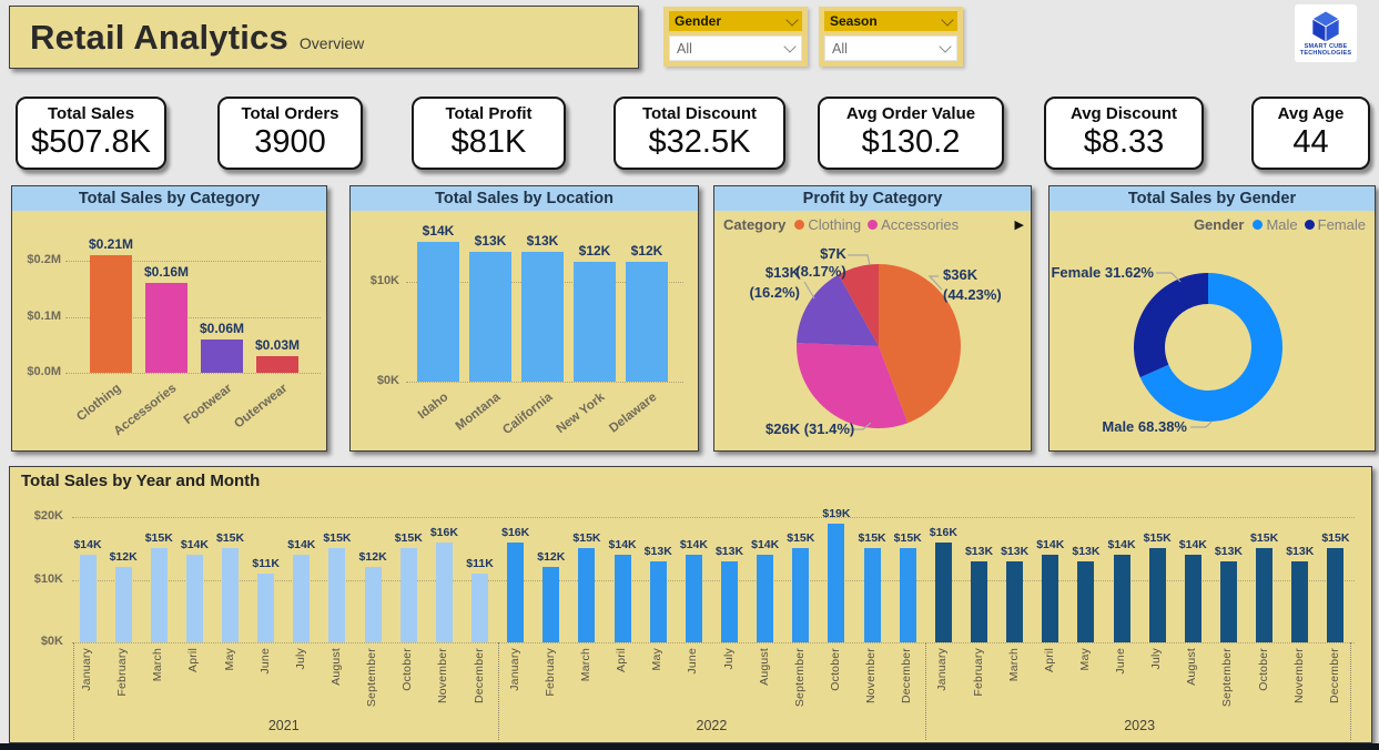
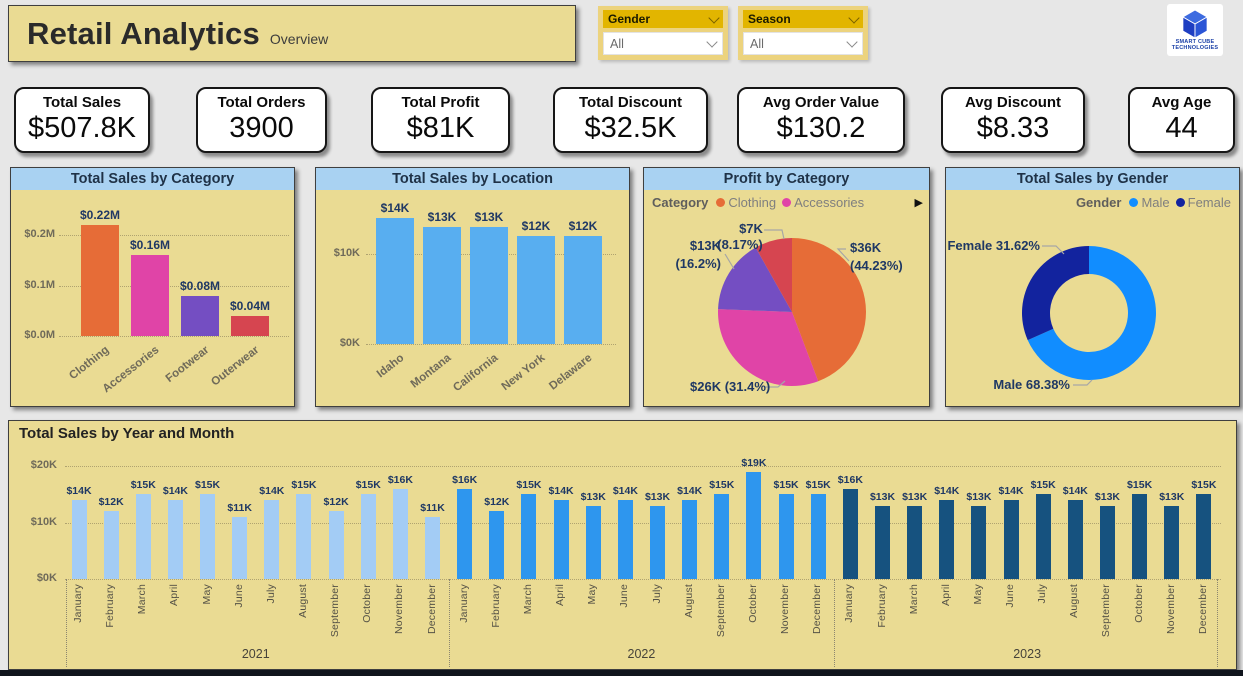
Total Sales by Category/Clothing: $0.21M -> $0.22M
Total Sales by Category/Footwear: $0.06M -> $0.08M
Total Sales by Category/Outerwear: $0.03M -> $0.04M
